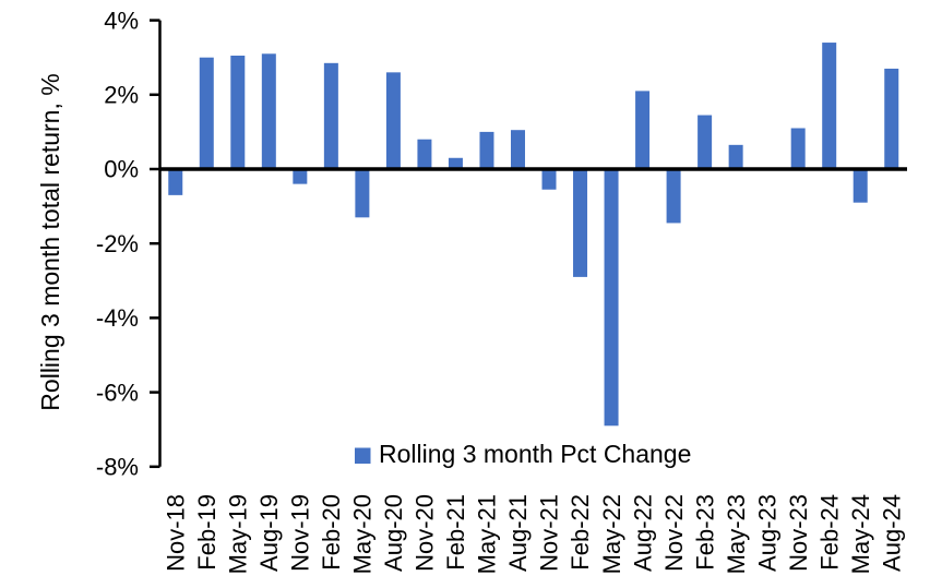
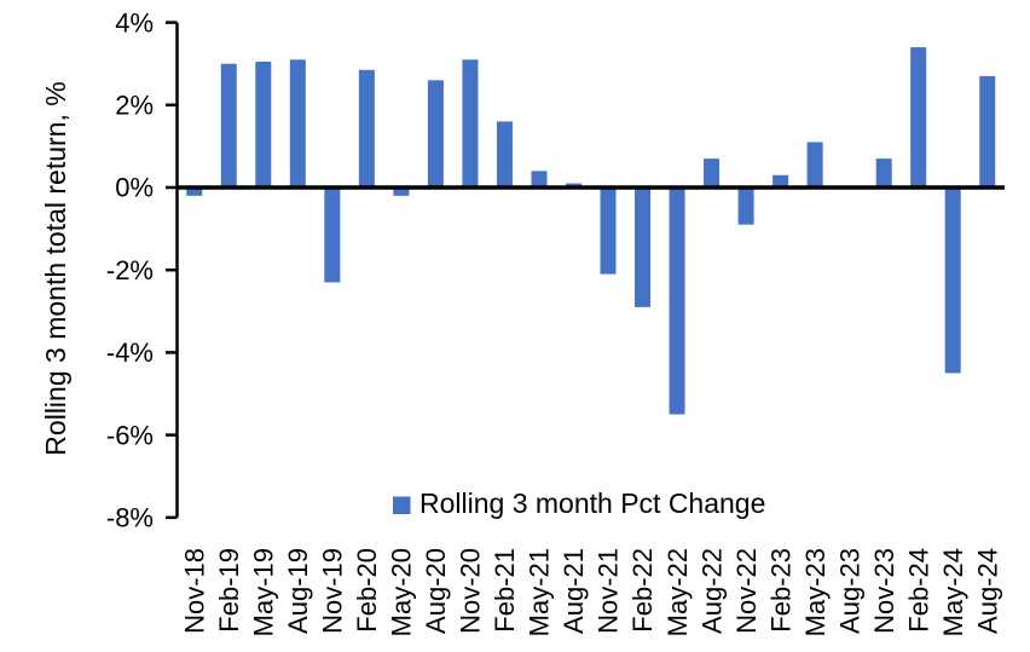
Nov-18: -0.7% -> -0.2%
Nov-19: -0.4% -> -2.3%
May-20: -1.3% -> -0.2%
Nov-20: 0.8% -> 3.1%
Feb-21: 0.3% -> 1.6%
May-21: 1.0% -> 0.4%
Aug-21: 1.1% -> 0.1%
Nov-21: -0.6% -> -2.1%
May-22: -6.9% -> -5.5%
Aug-22: 2.1% -> 0.7%
Nov-22: -1.4% -> -0.9%
Feb-23: 1.4% -> 0.3%
May-23: 0.7% -> 1.1%
Nov-23: 1.1% -> 0.7%
May-24: -0.9% -> -4.5%
